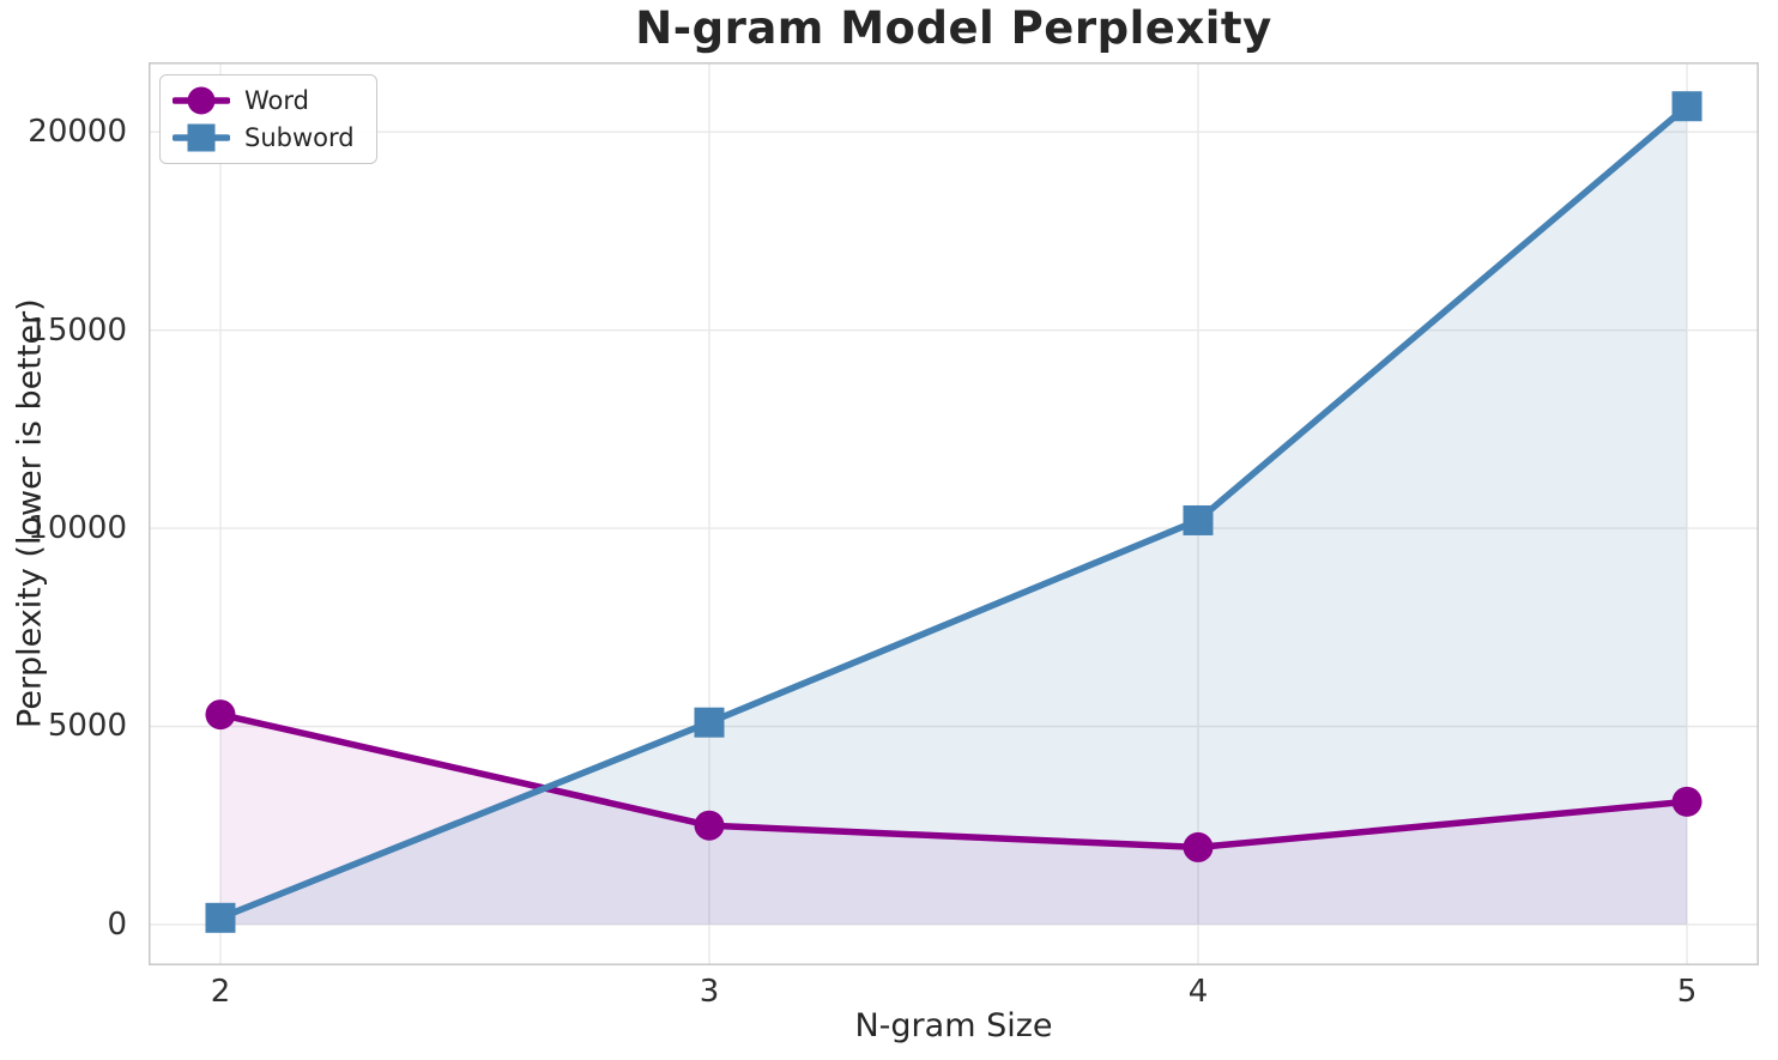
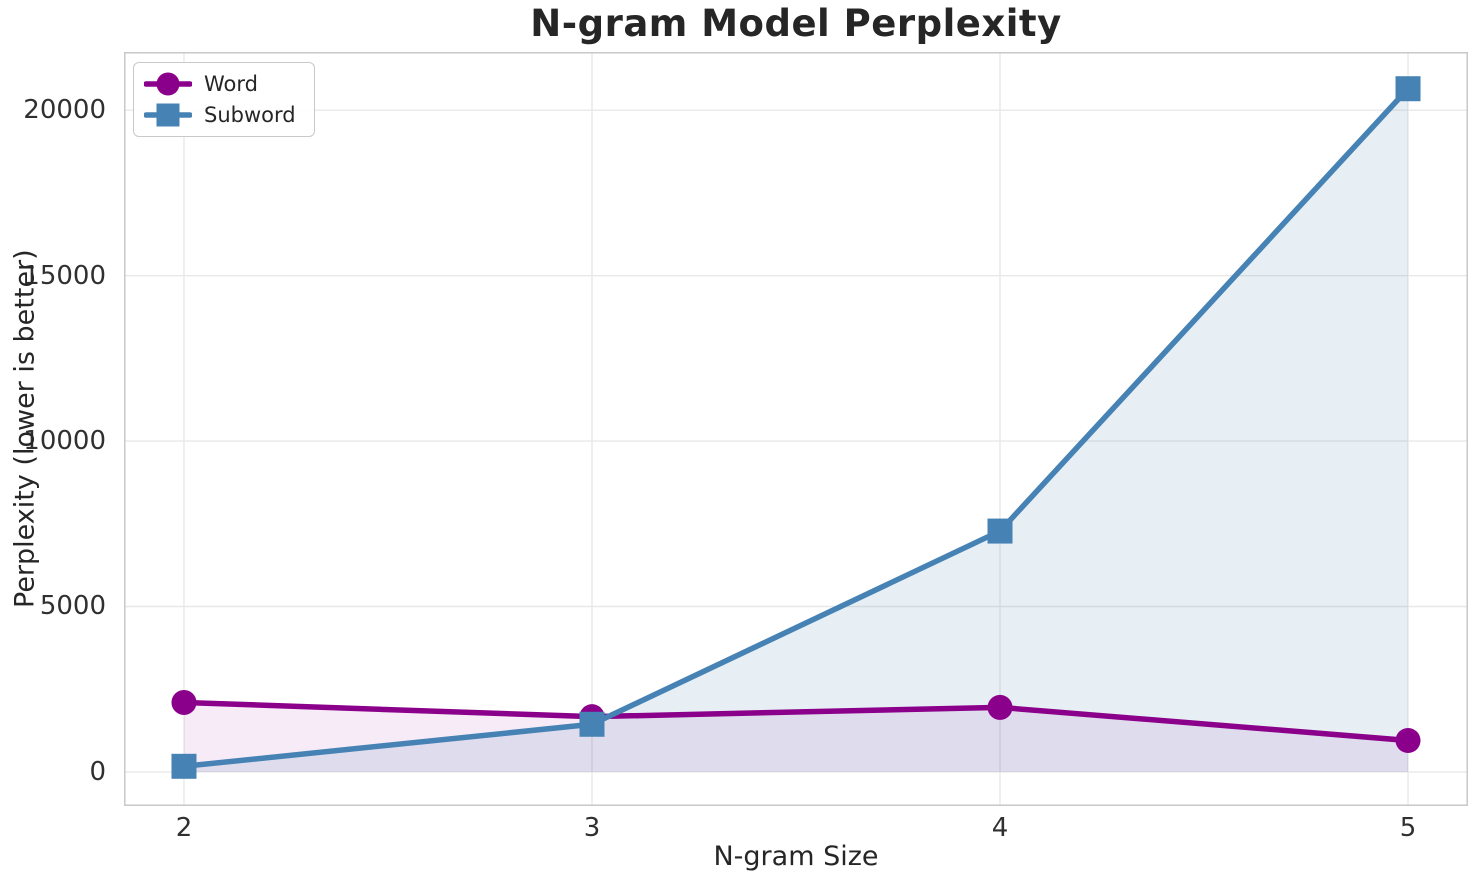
Word/2: 5300 -> 2100
Word/3: 2500 -> 1700
Subword/3: 5100 -> 1400
Subword/4: 10200 -> 7300
Word/5: 3100 -> 1000
